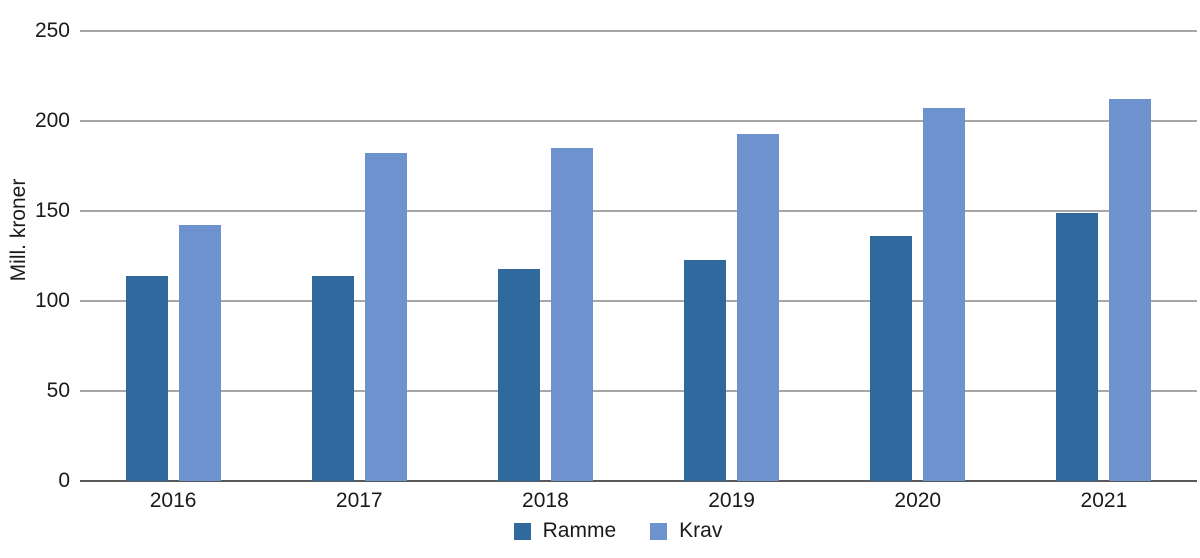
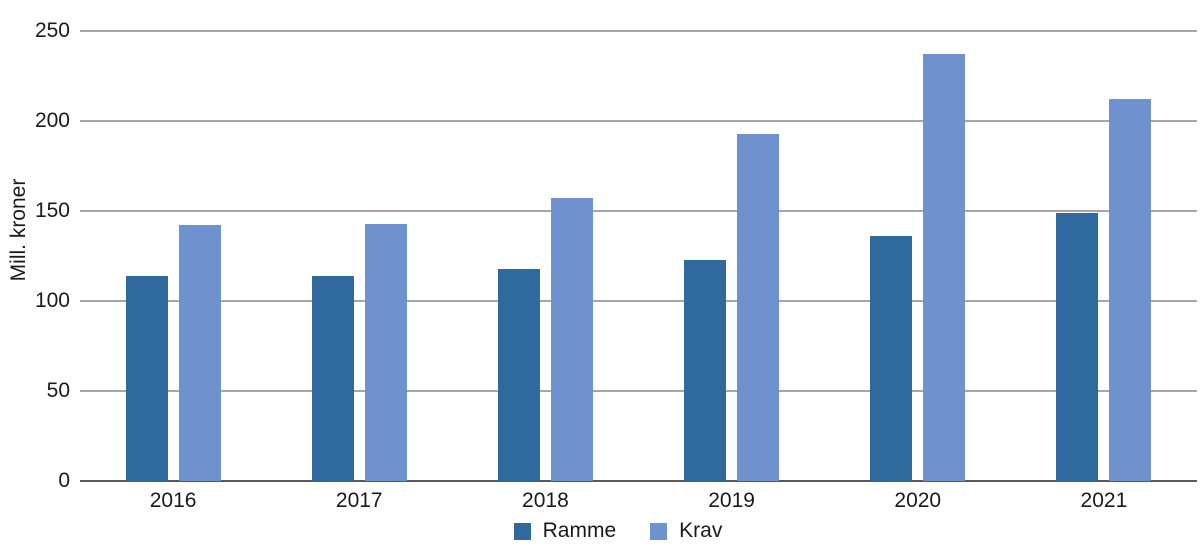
Krav/2017: 182 -> 143
Krav/2018: 185 -> 157
Krav/2020: 207 -> 237
